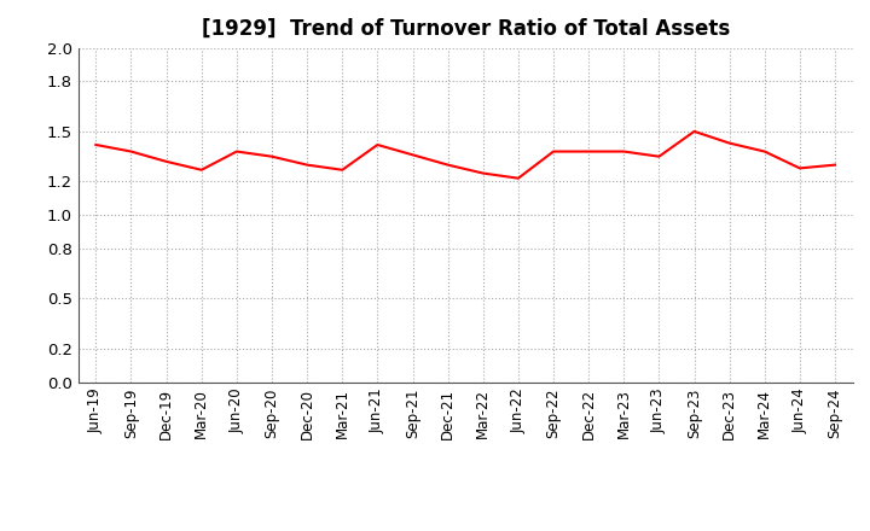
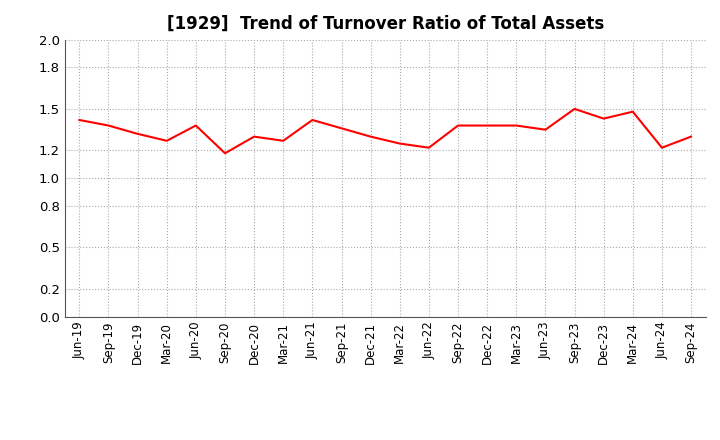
Sep-20: 1.35 -> 1.18
Mar-24: 1.38 -> 1.48
Jun-24: 1.28 -> 1.22
